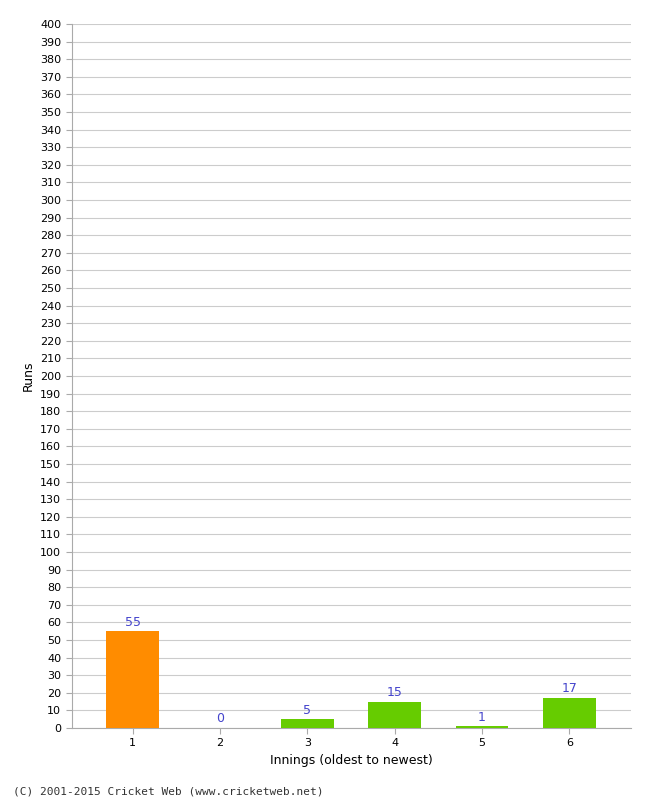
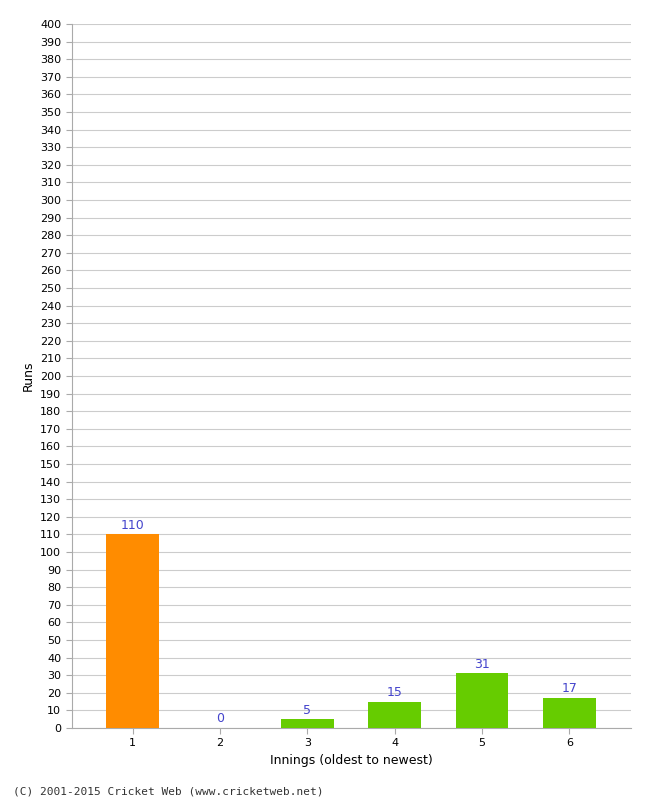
1: 55 -> 110
5: 1 -> 31
